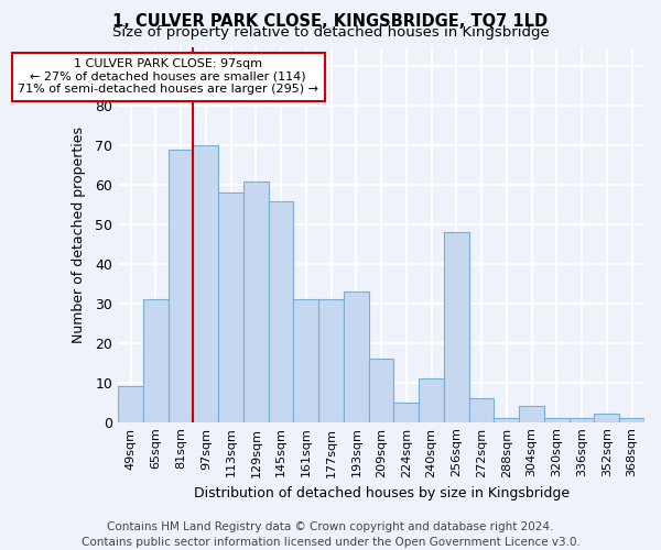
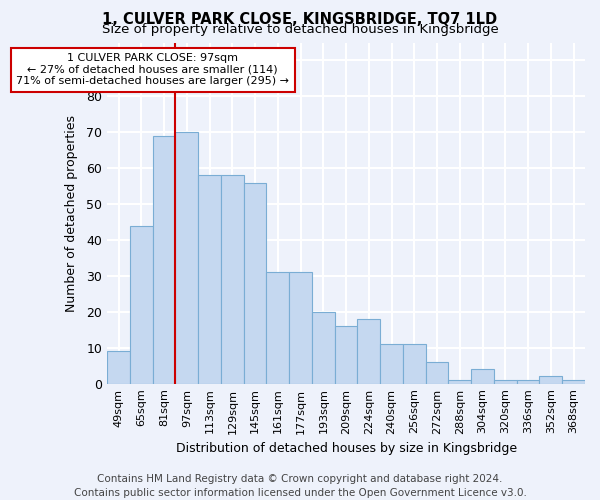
65sqm: 31 -> 44
129sqm: 61 -> 58
193sqm: 33 -> 20
224sqm: 5 -> 18
256sqm: 48 -> 11
